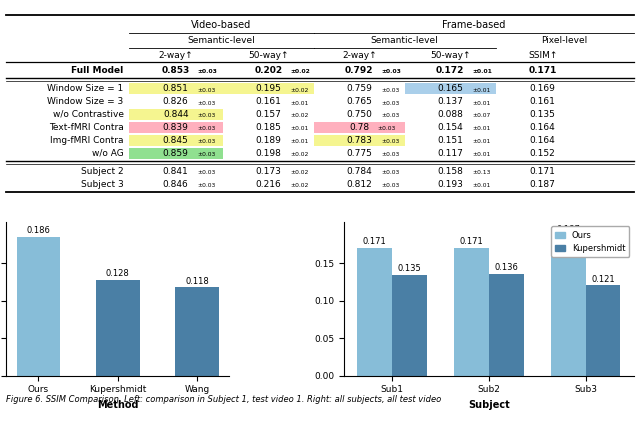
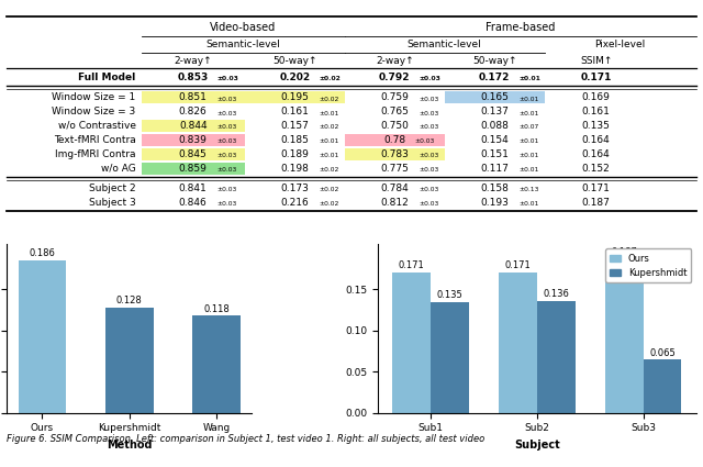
Kupershmidt/Sub3: 0.121 -> 0.065
